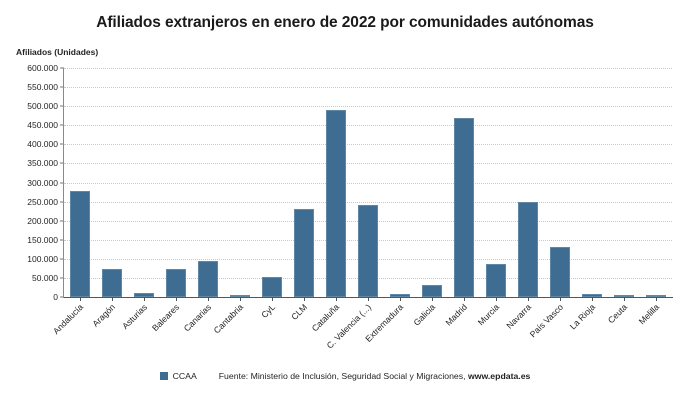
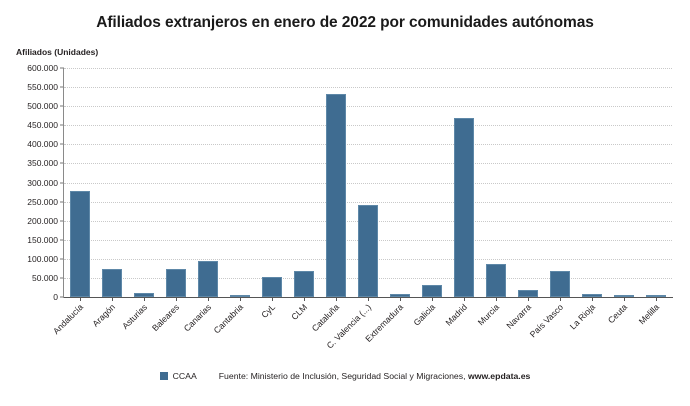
CLM: 230000 -> 70000
Cataluña: 490000 -> 530000
Navarra: 250000 -> 20000
País Vasco: 130000 -> 70000
